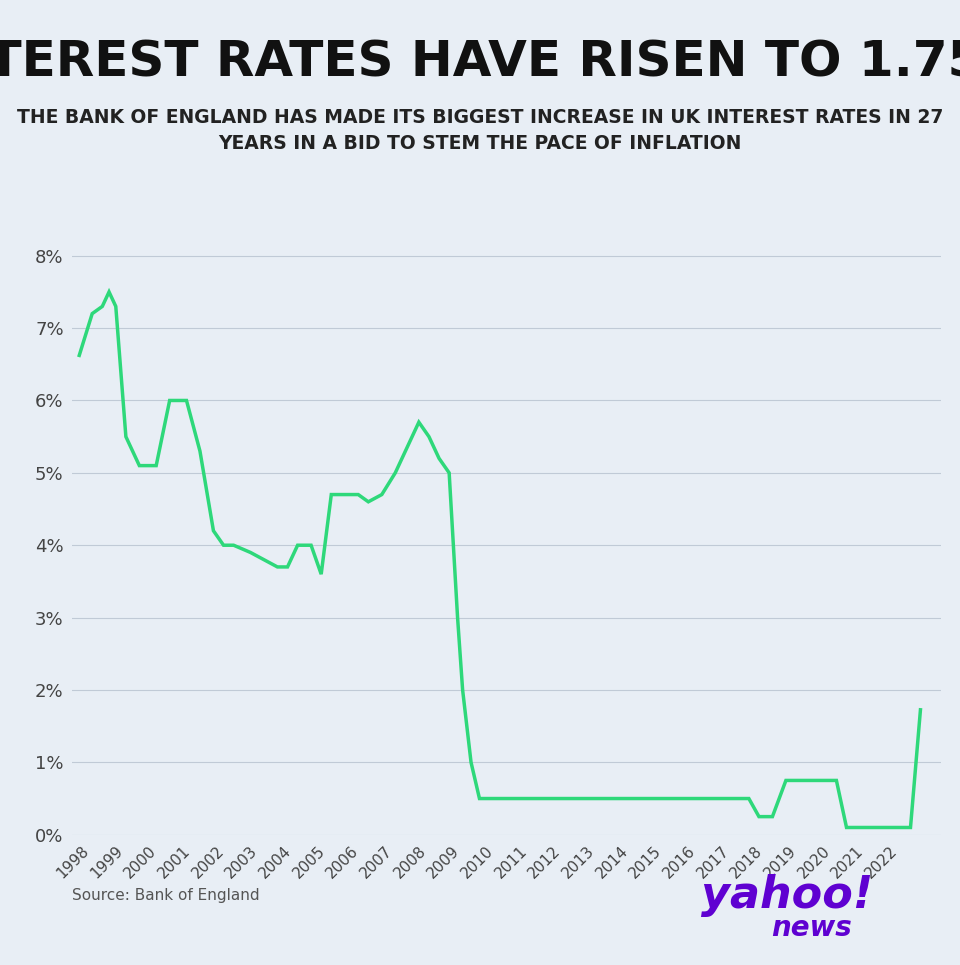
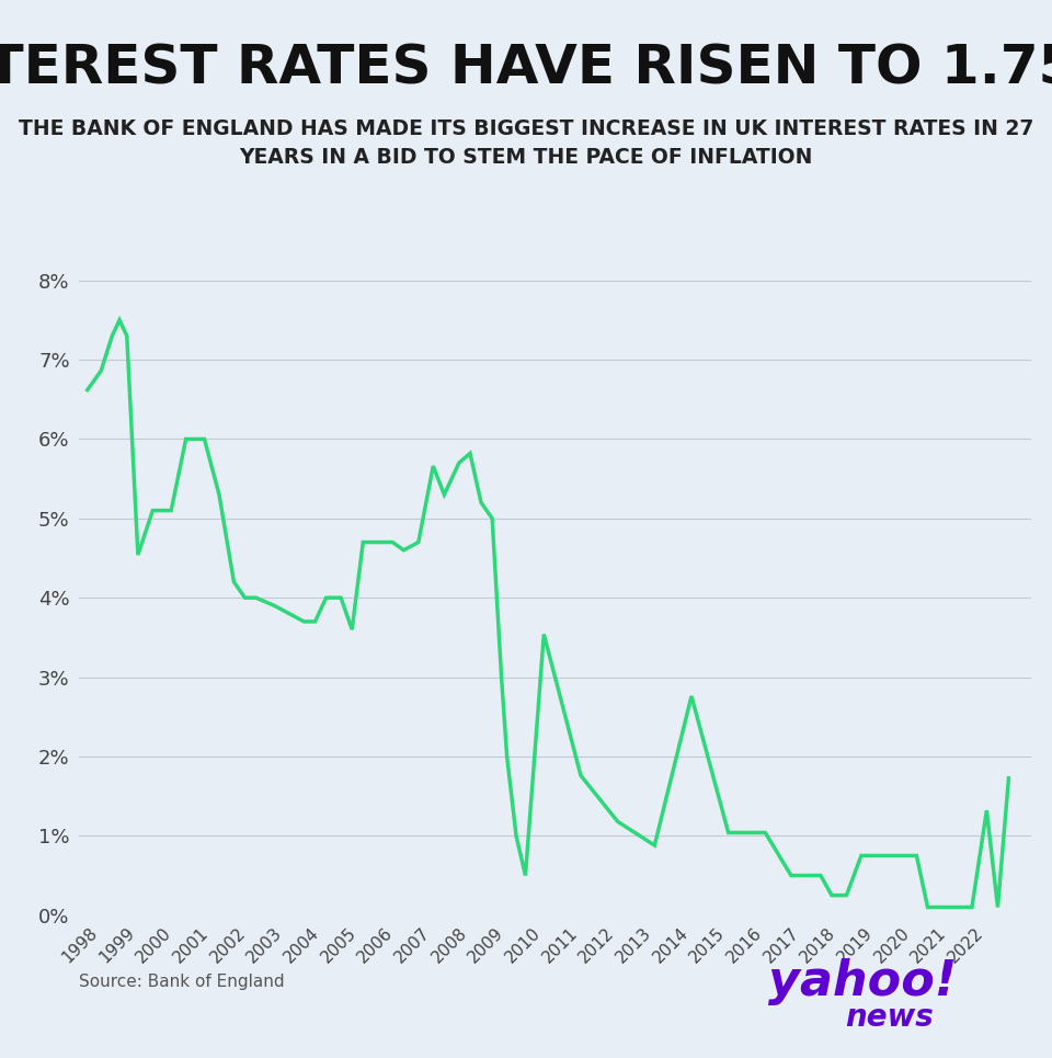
1998: 7.20% -> 6.86%
1999: 5.50% -> 4.54%
2007: 5.00% -> 5.66%
2008: 5.50% -> 5.82%
2010: 0.50% -> 3.54%
2011: 0.50% -> 1.76%
2012: 0.50% -> 1.18%
2013: 0.50% -> 0.88%
2014: 0.50% -> 2.76%
2015: 0.50% -> 1.04%
2016: 0.50% -> 1.04%
2022: 0.10% -> 1.32%
